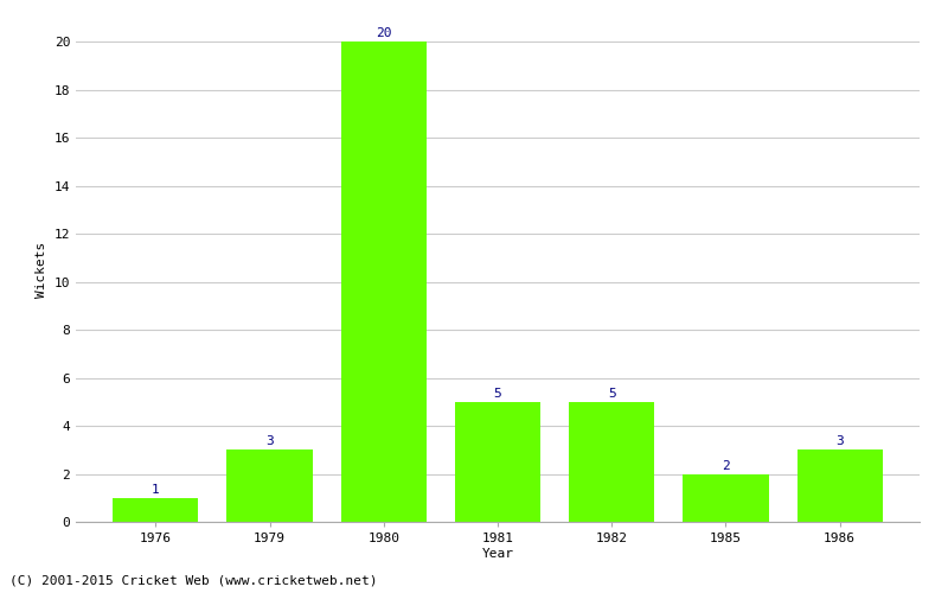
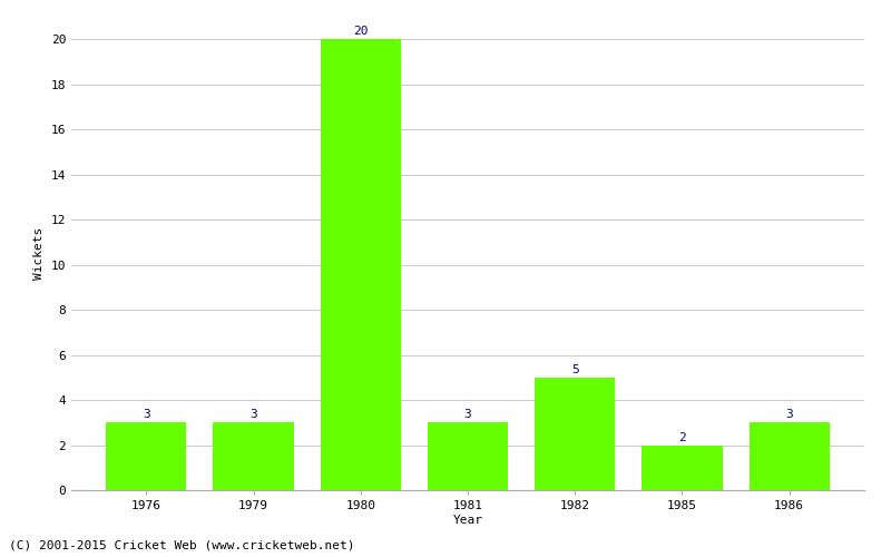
1976: 1 -> 3
1981: 5 -> 3
